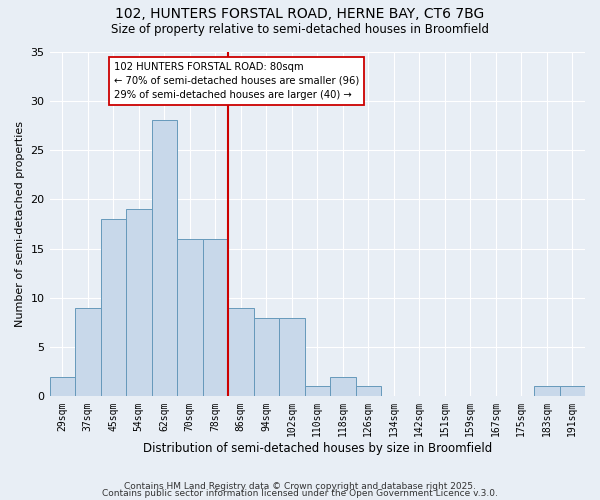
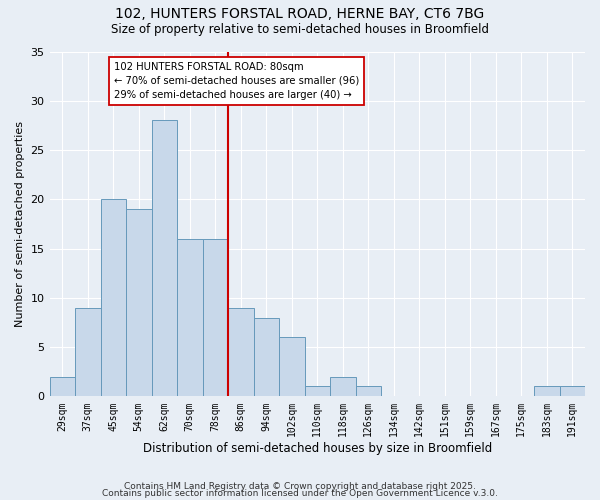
45sqm: 18 -> 20
102sqm: 8 -> 6
